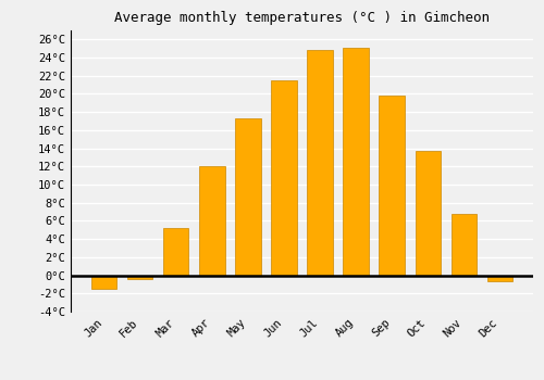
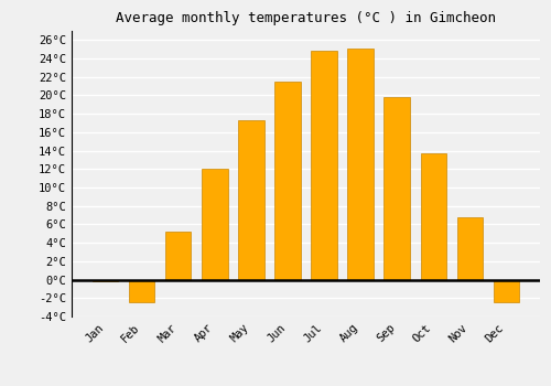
Jan: -1.5°C -> -0.2°C
Feb: -0.4°C -> -2.4°C
Dec: -0.7°C -> -2.4°C
